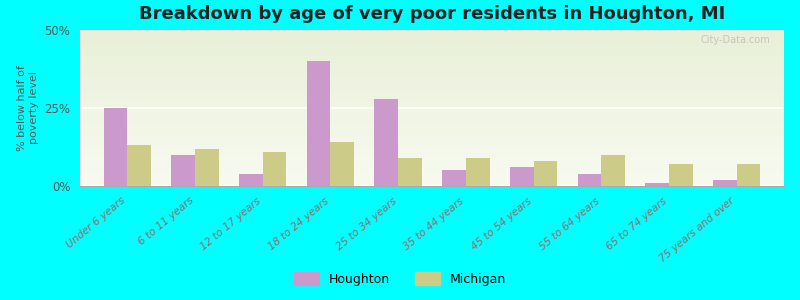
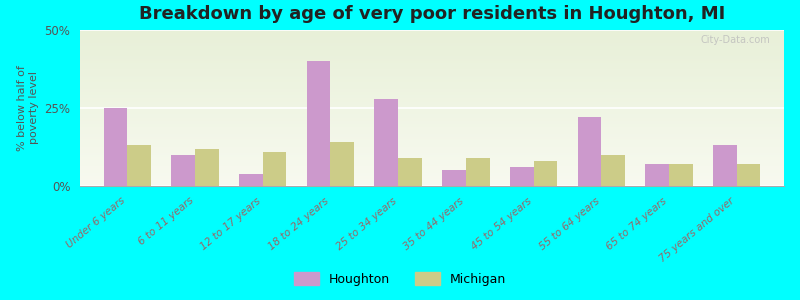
Houghton/55 to 64 years: 4% -> 22%
Houghton/65 to 74 years: 1% -> 7%
Houghton/75 years and over: 2% -> 13%
